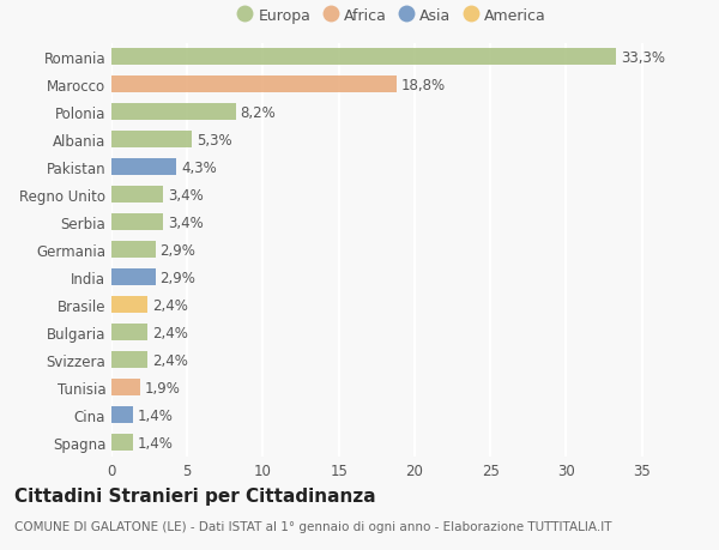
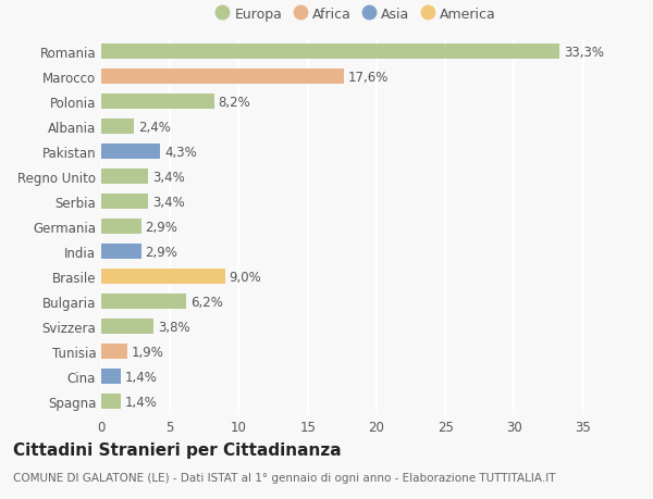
Marocco: 18,8% -> 17,6%
Albania: 5,3% -> 2,4%
Brasile: 2,4% -> 9,0%
Bulgaria: 2,4% -> 6,2%
Svizzera: 2,4% -> 3,8%
